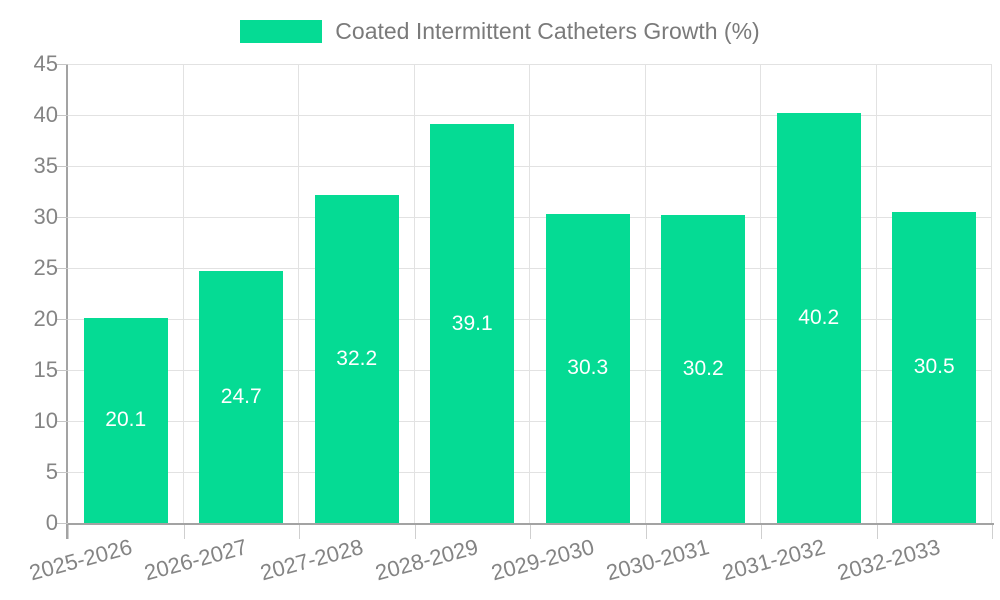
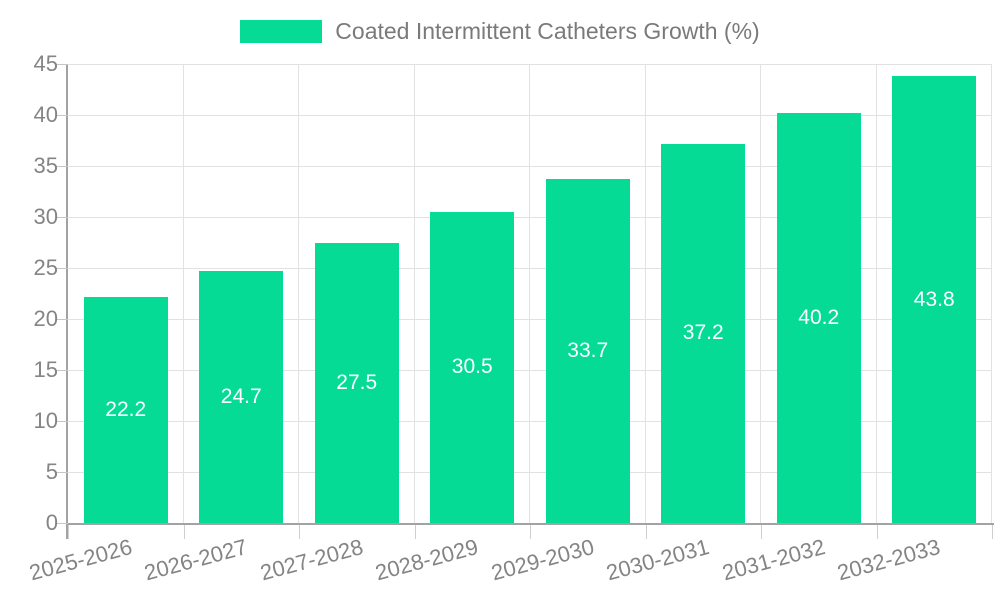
2025-2026: 20.1 -> 22.2
2027-2028: 32.2 -> 27.5
2028-2029: 39.1 -> 30.5
2029-2030: 30.3 -> 33.7
2030-2031: 30.2 -> 37.2
2032-2033: 30.5 -> 43.8
